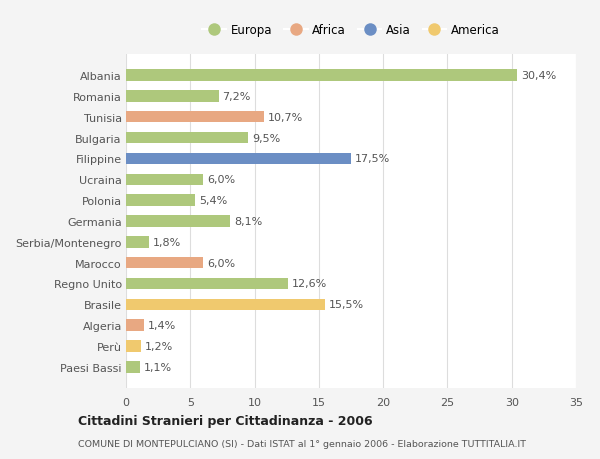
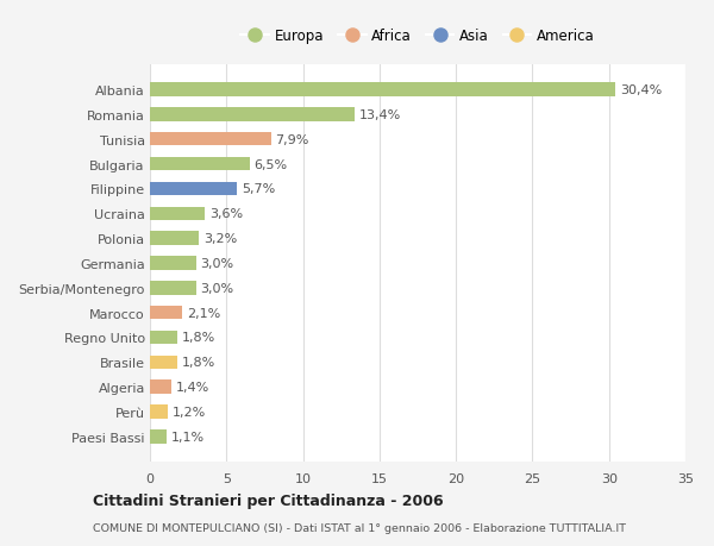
Romania: 7,2% -> 13,4%
Tunisia: 10,7% -> 7,9%
Bulgaria: 9,5% -> 6,5%
Filippine: 17,5% -> 5,7%
Ucraina: 6,0% -> 3,6%
Polonia: 5,4% -> 3,2%
Germania: 8,1% -> 3,0%
Serbia/Montenegro: 1,8% -> 3,0%
Marocco: 6,0% -> 2,1%
Regno Unito: 12,6% -> 1,8%
Brasile: 15,5% -> 1,8%
